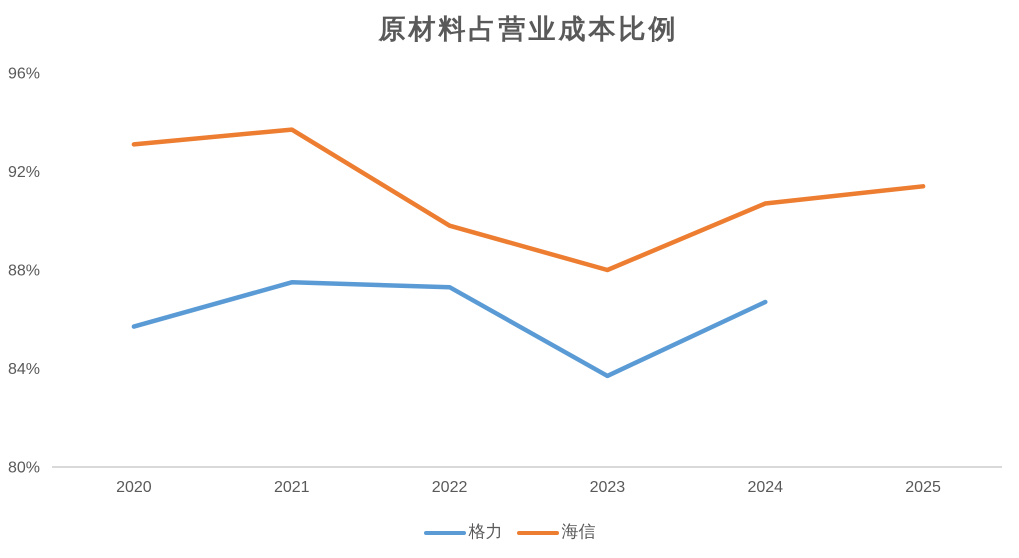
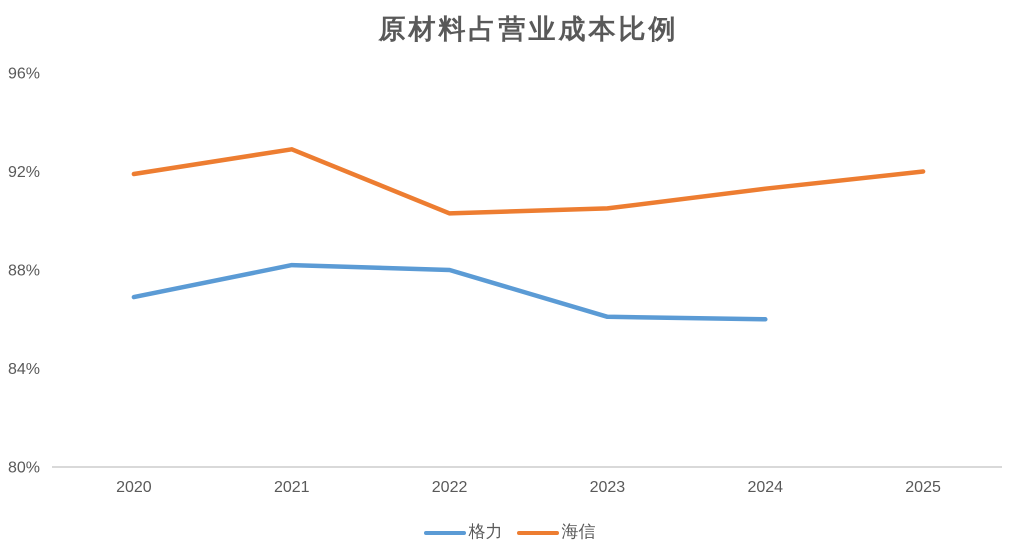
格力/2020: 85.7% -> 86.9%
海信/2020: 93.1% -> 91.9%
格力/2021: 87.5% -> 88.2%
海信/2021: 93.7% -> 92.9%
格力/2022: 87.3% -> 88.0%
海信/2022: 89.8% -> 90.3%
格力/2023: 83.7% -> 86.1%
海信/2023: 88.0% -> 90.5%
格力/2024: 86.7% -> 86.0%
海信/2024: 90.7% -> 91.3%
海信/2025: 91.4% -> 92.0%
